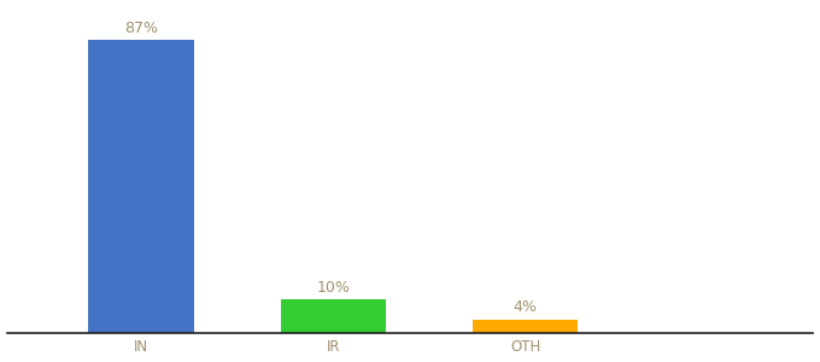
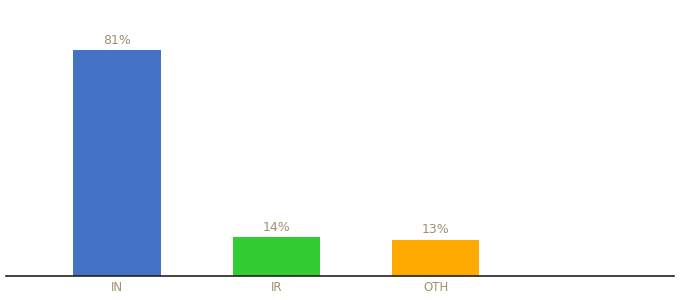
IN: 87% -> 81%
IR: 10% -> 14%
OTH: 4% -> 13%
